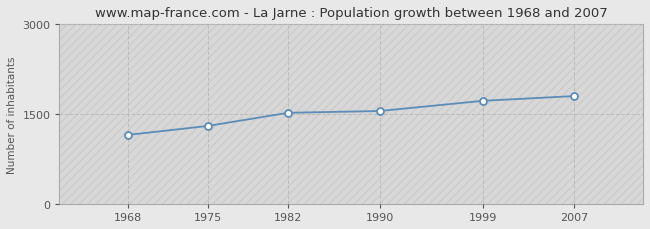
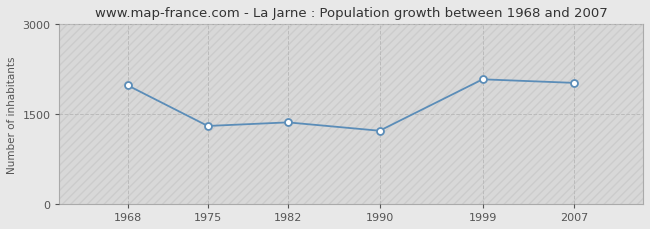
1968: 1150 -> 1980
1982: 1520 -> 1360
1990: 1550 -> 1220
1999: 1720 -> 2080
2007: 1800 -> 2020
